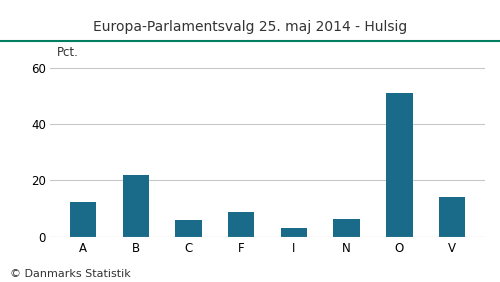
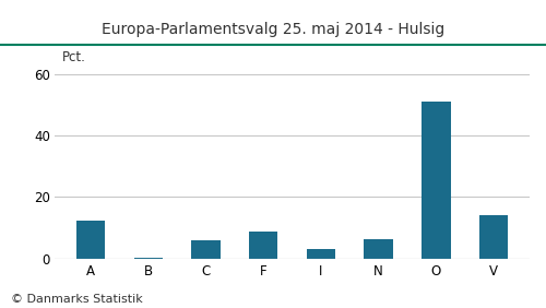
B: 22.0 -> 0.2
